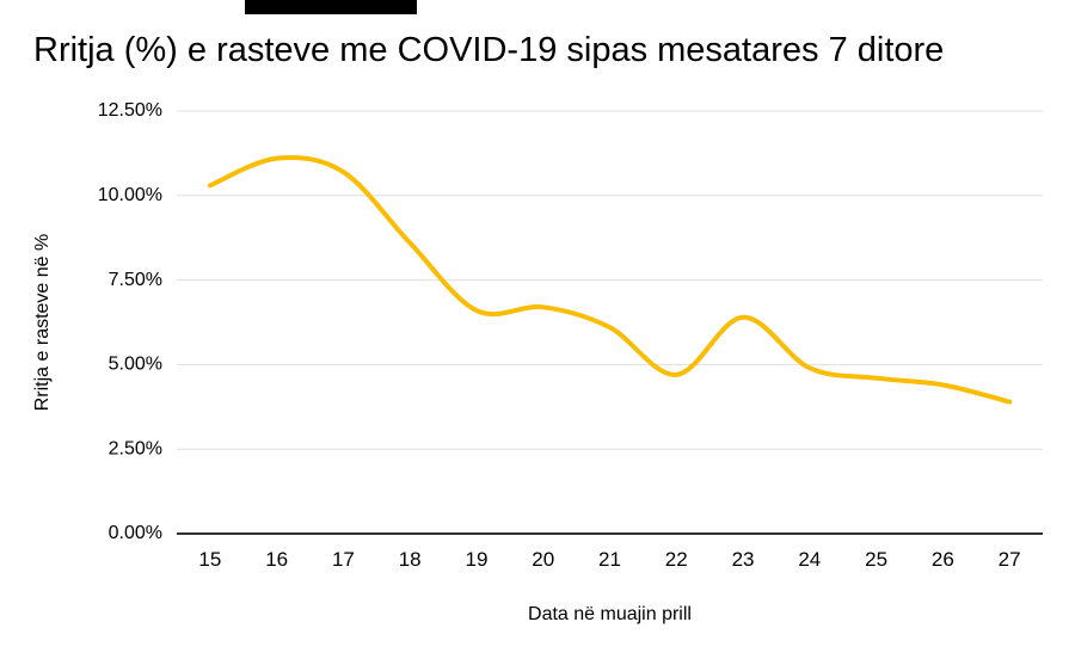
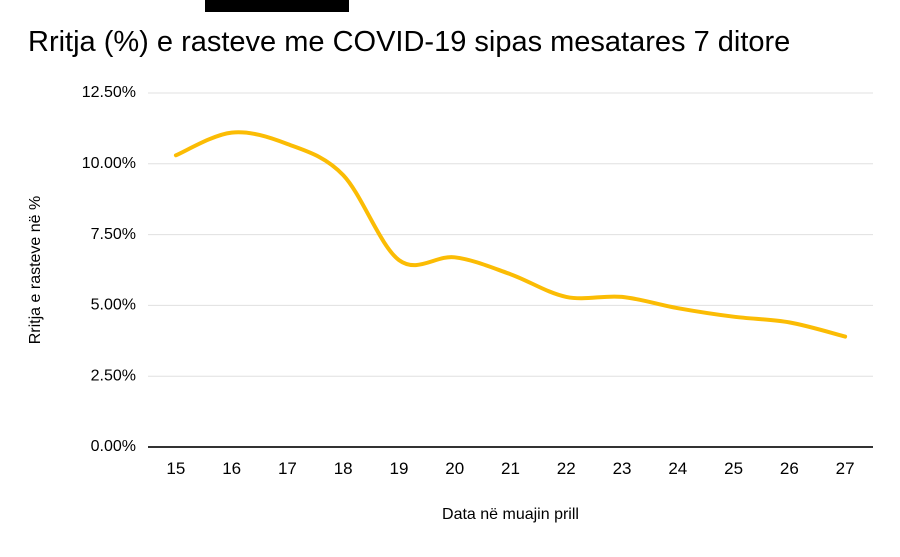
18: 8.6% -> 9.6%
22: 4.7% -> 5.3%
23: 6.4% -> 5.3%
